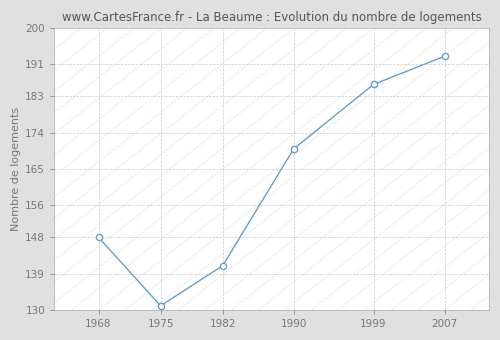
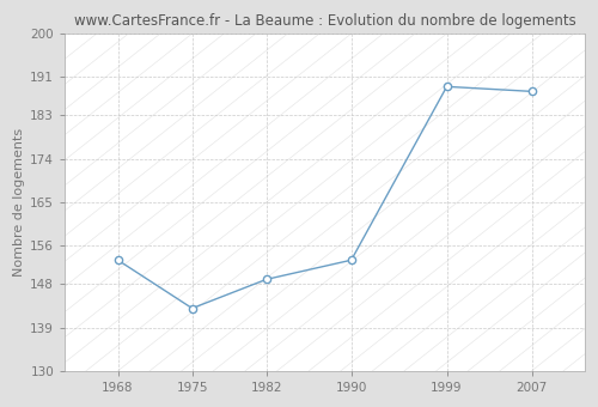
1968: 148 -> 153
1975: 131 -> 143
1982: 141 -> 149
1990: 170 -> 153
1999: 186 -> 189
2007: 193 -> 188
